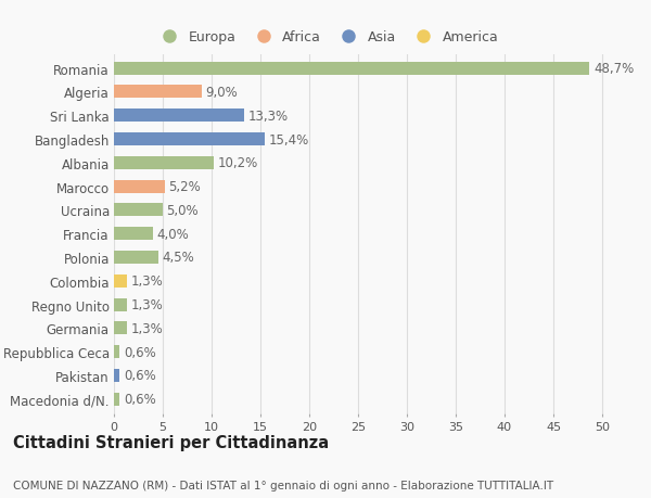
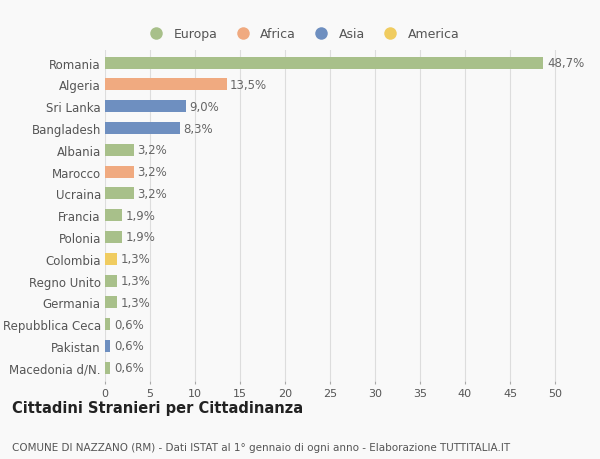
Algeria: 9,0% -> 13,5%
Sri Lanka: 13,3% -> 9,0%
Bangladesh: 15,4% -> 8,3%
Albania: 10,2% -> 3,2%
Marocco: 5,2% -> 3,2%
Ucraina: 5,0% -> 3,2%
Francia: 4,0% -> 1,9%
Polonia: 4,5% -> 1,9%
